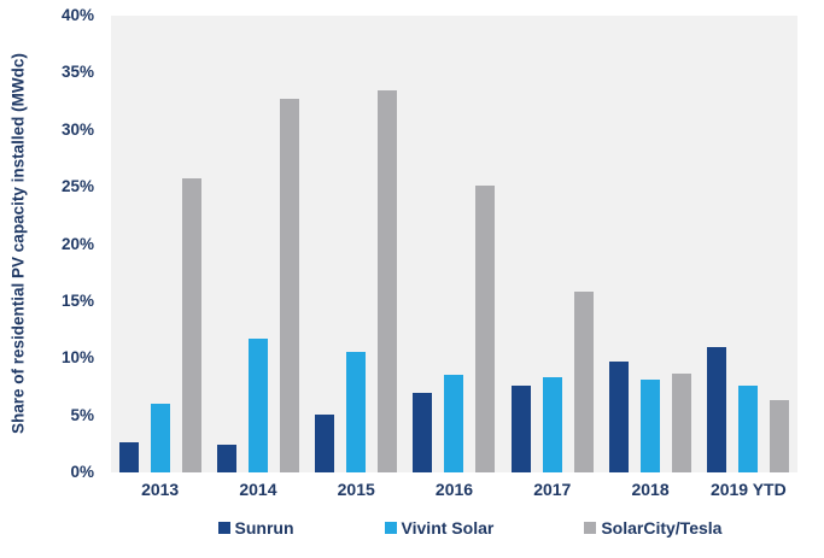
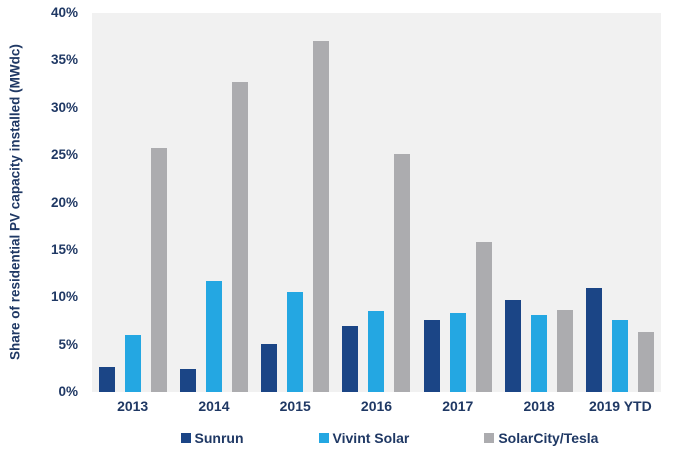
SolarCity/Tesla/2015: 34% -> 37%
